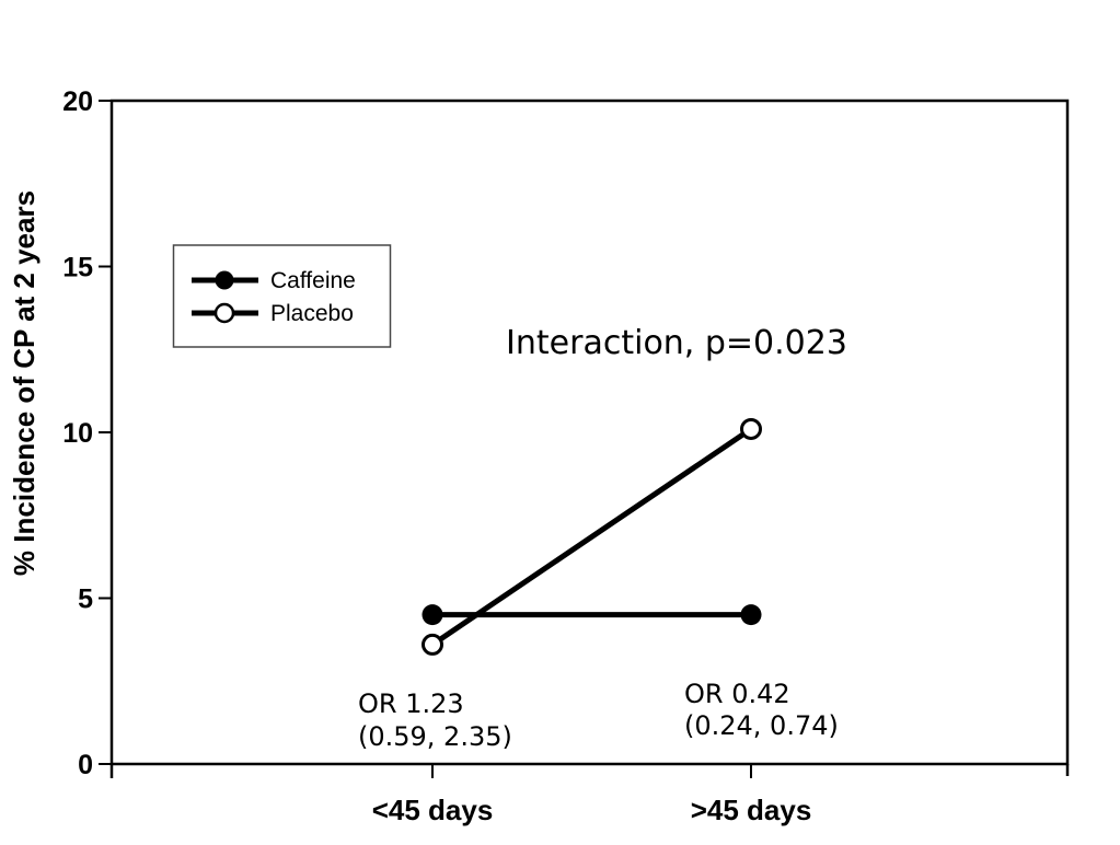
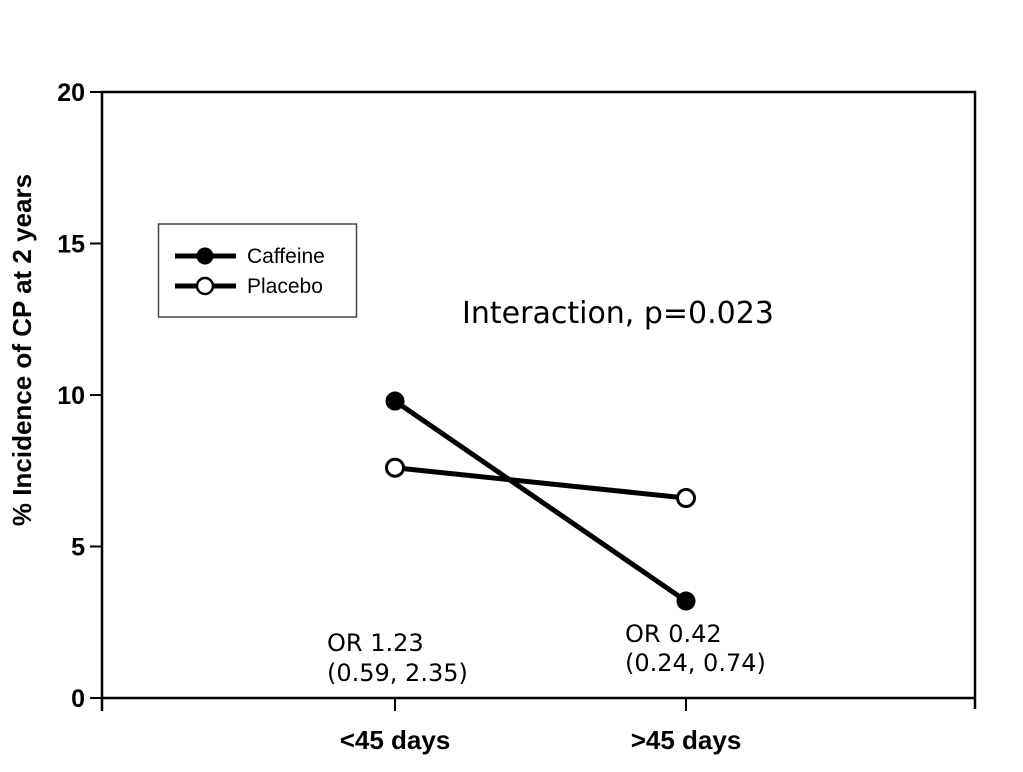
Caffeine/<45 days: 4.5 -> 9.8
Placebo/<45 days: 3.6 -> 7.6
Caffeine/>45 days: 4.5 -> 3.2
Placebo/>45 days: 10.1 -> 6.6
